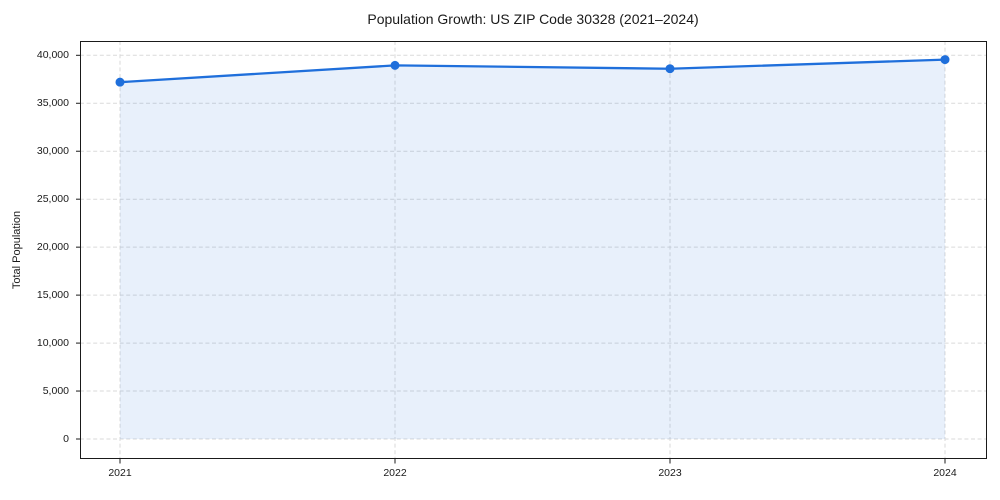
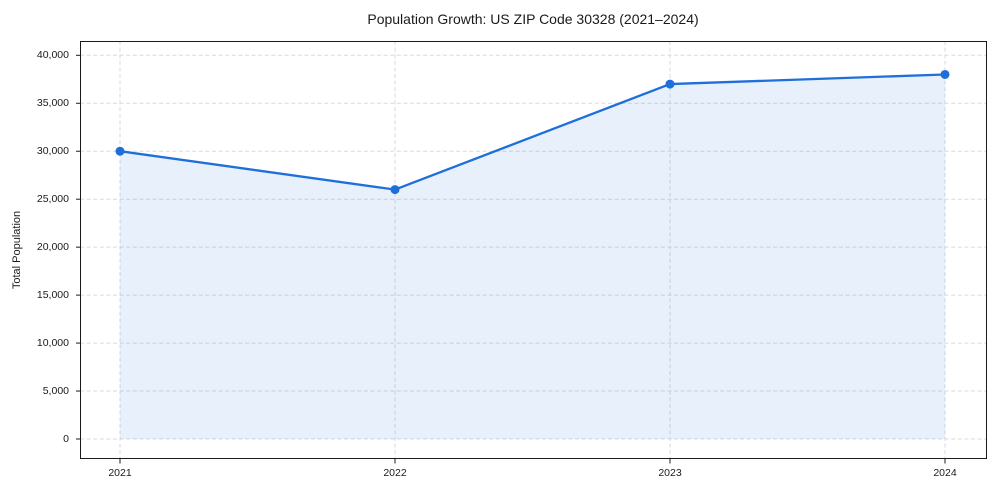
2021: 37000 -> 30000
2022: 39000 -> 26000
2023: 39000 -> 37000
2024: 40000 -> 38000
